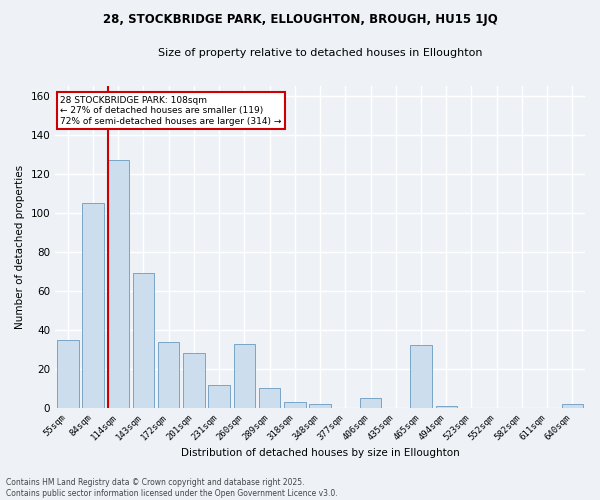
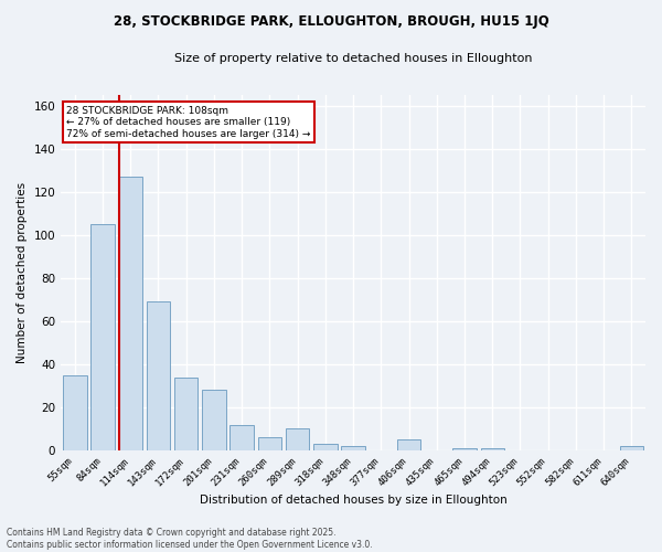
260sqm: 33 -> 6
465sqm: 32 -> 1
